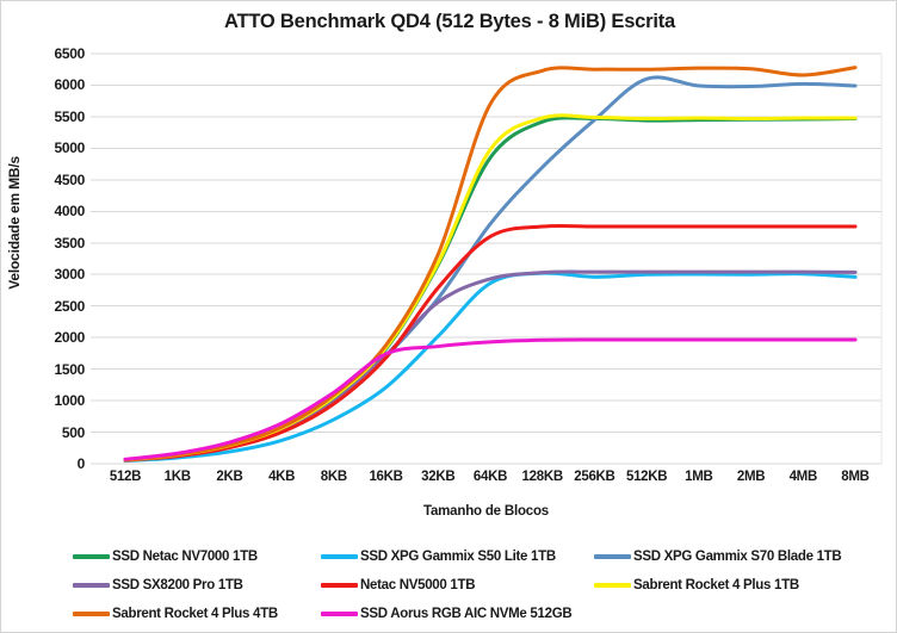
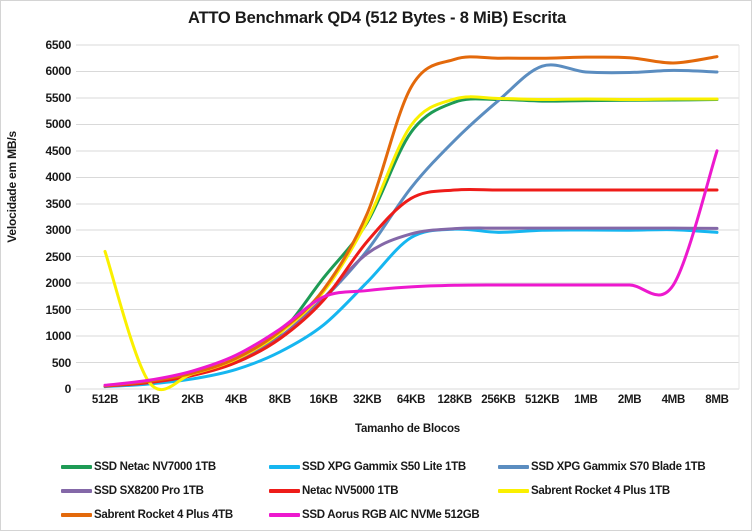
Sabrent Rocket 4 Plus 1TB/512B: 100 -> 2600
SSD Netac NV7000 1TB/16KB: 1800 -> 2100
SSD Aorus RGB AIC NVMe 512GB/8MB: 2000 -> 4500
